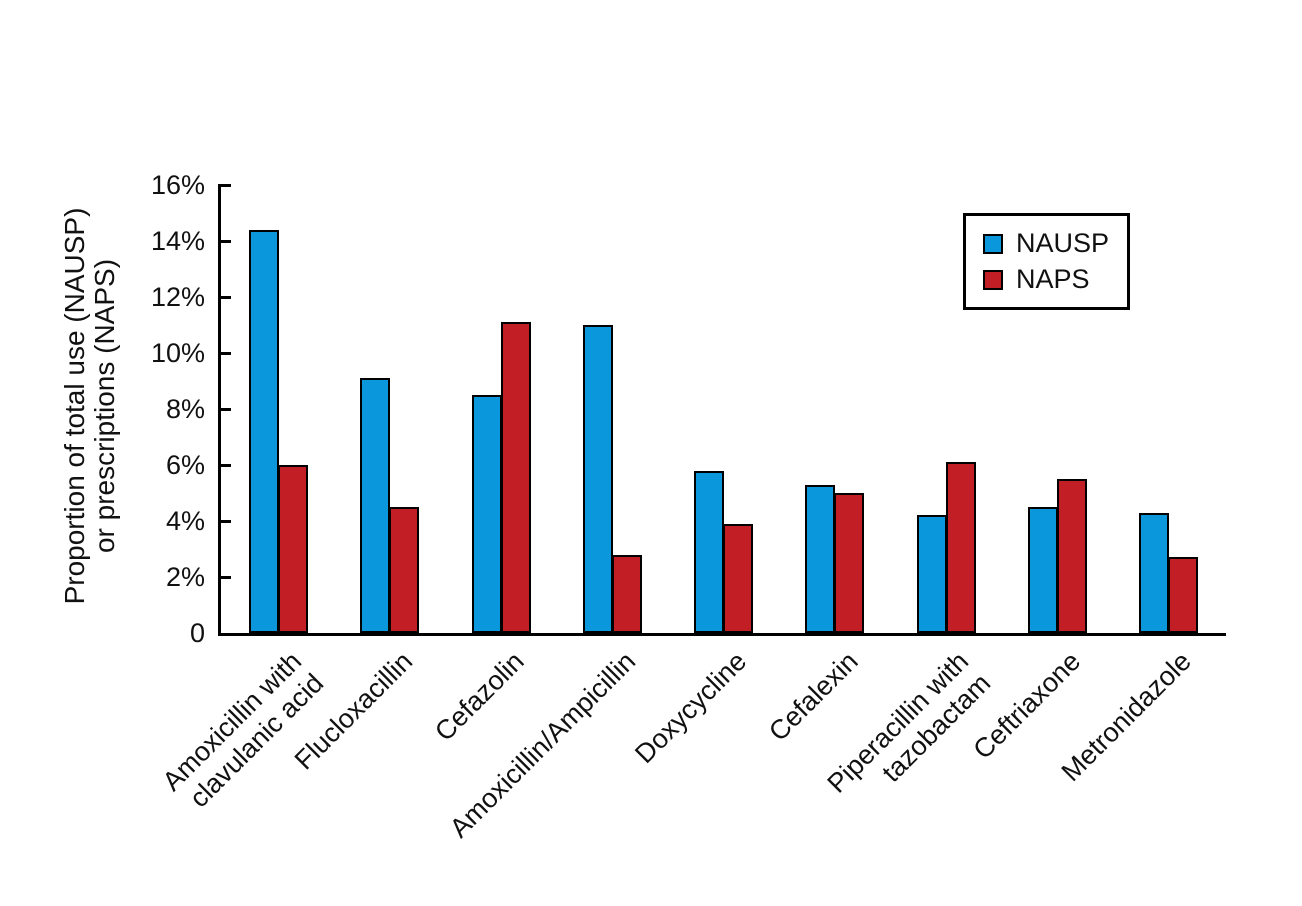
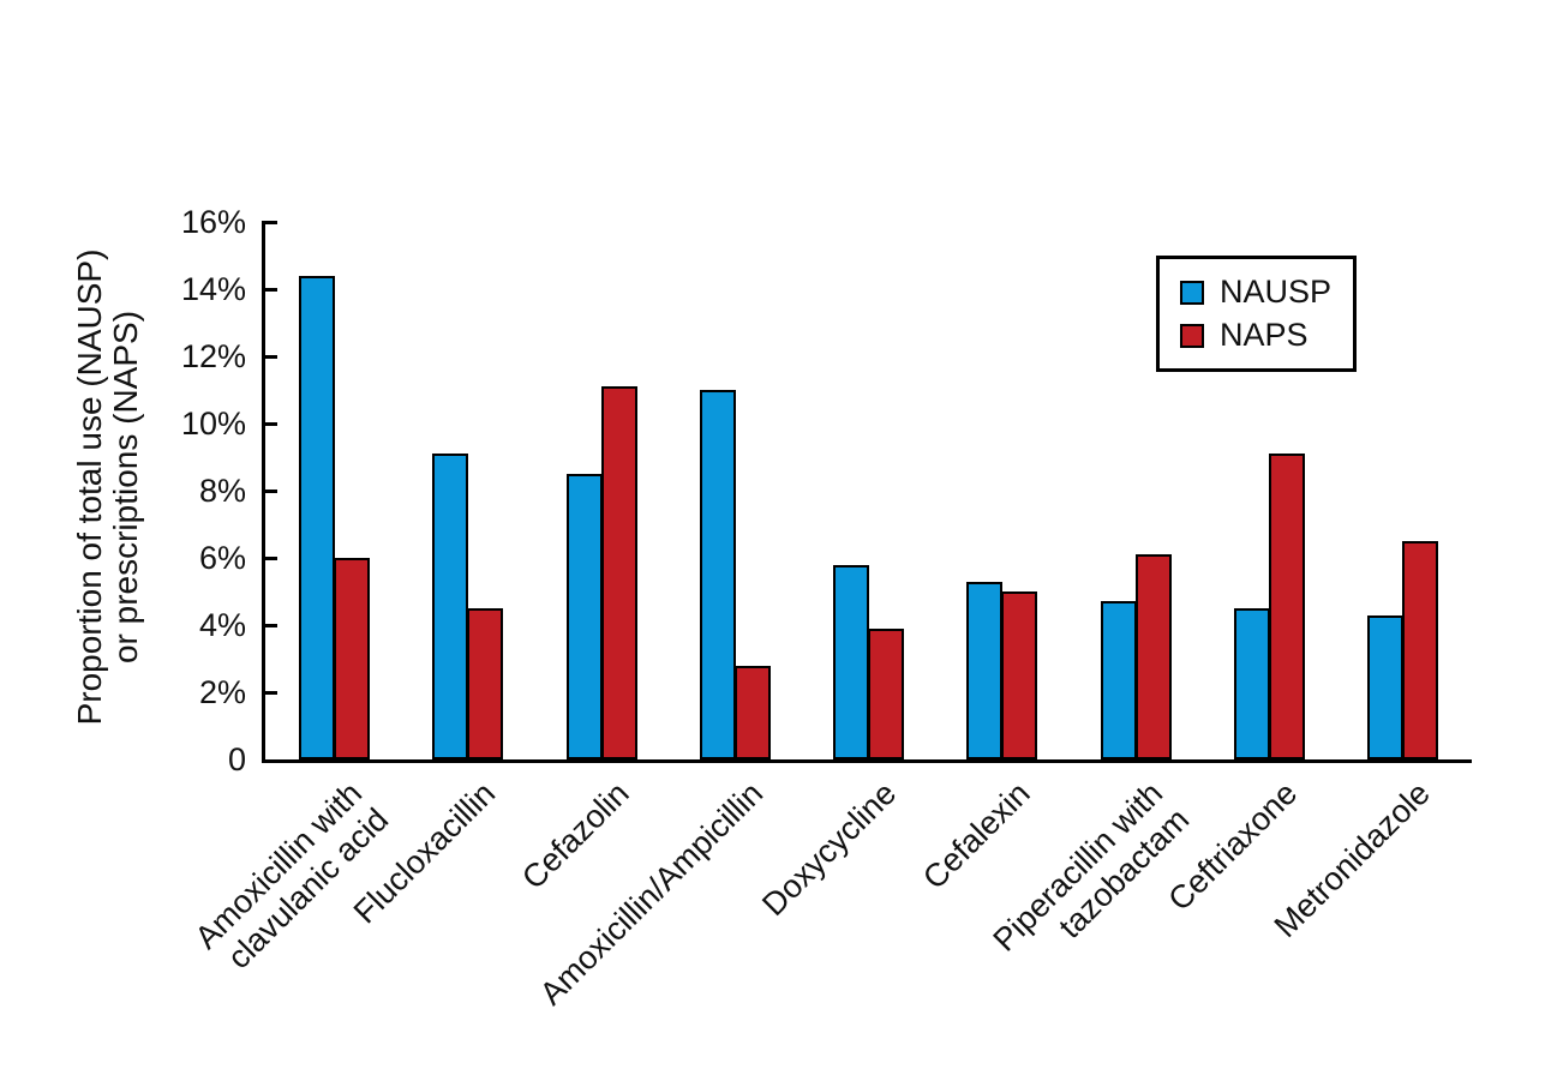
NAUSP/Piperacillin with tazobactam: 4.2% -> 4.7%
NAPS/Ceftriaxone: 5.5% -> 9.1%
NAPS/Metronidazole: 2.7% -> 6.5%
